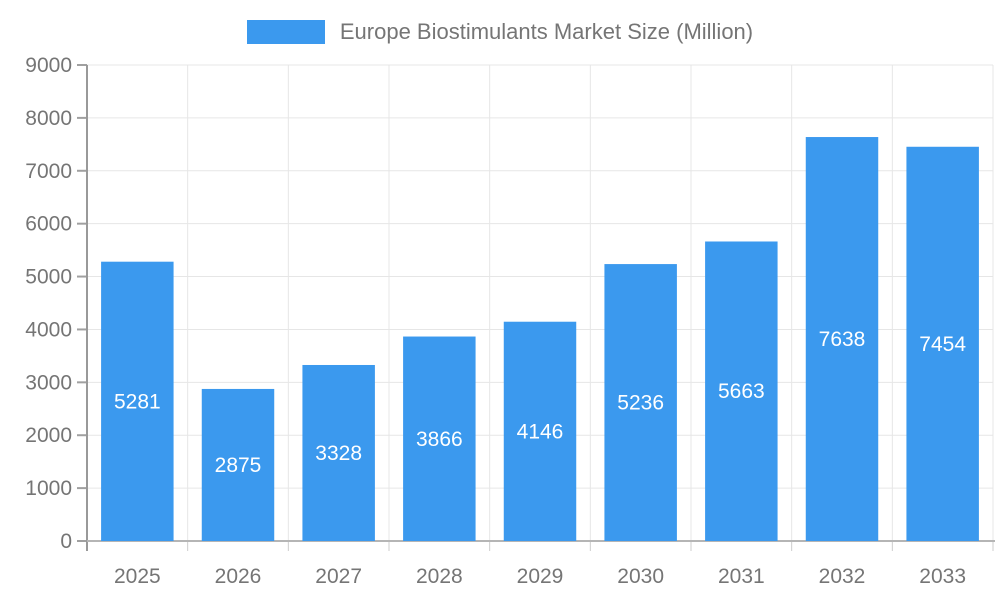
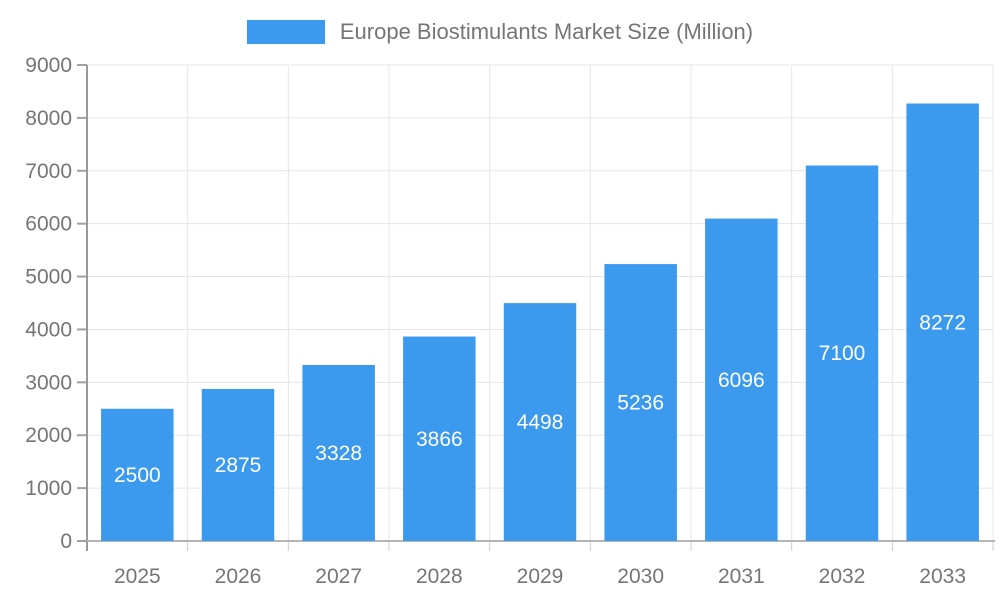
2025: 5281 -> 2500
2029: 4146 -> 4498
2031: 5663 -> 6096
2032: 7638 -> 7100
2033: 7454 -> 8272
